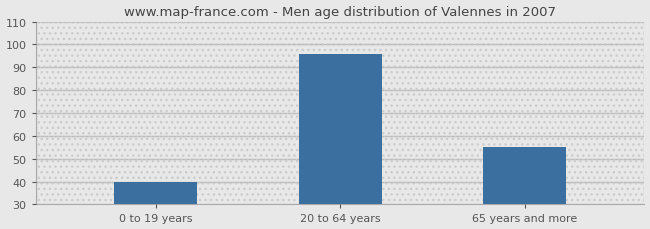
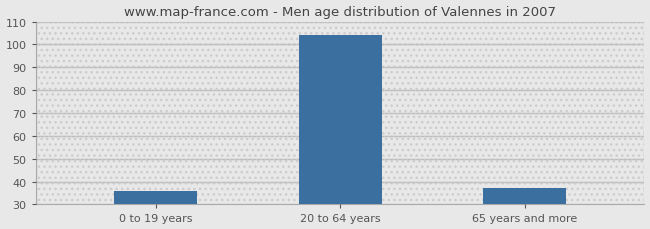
0 to 19 years: 40 -> 36
20 to 64 years: 96 -> 104
65 years and more: 55 -> 37
